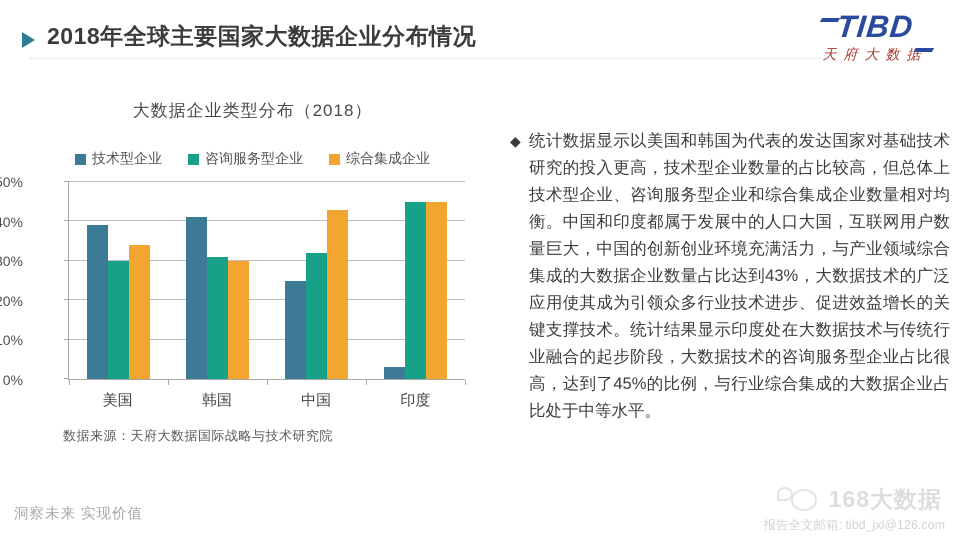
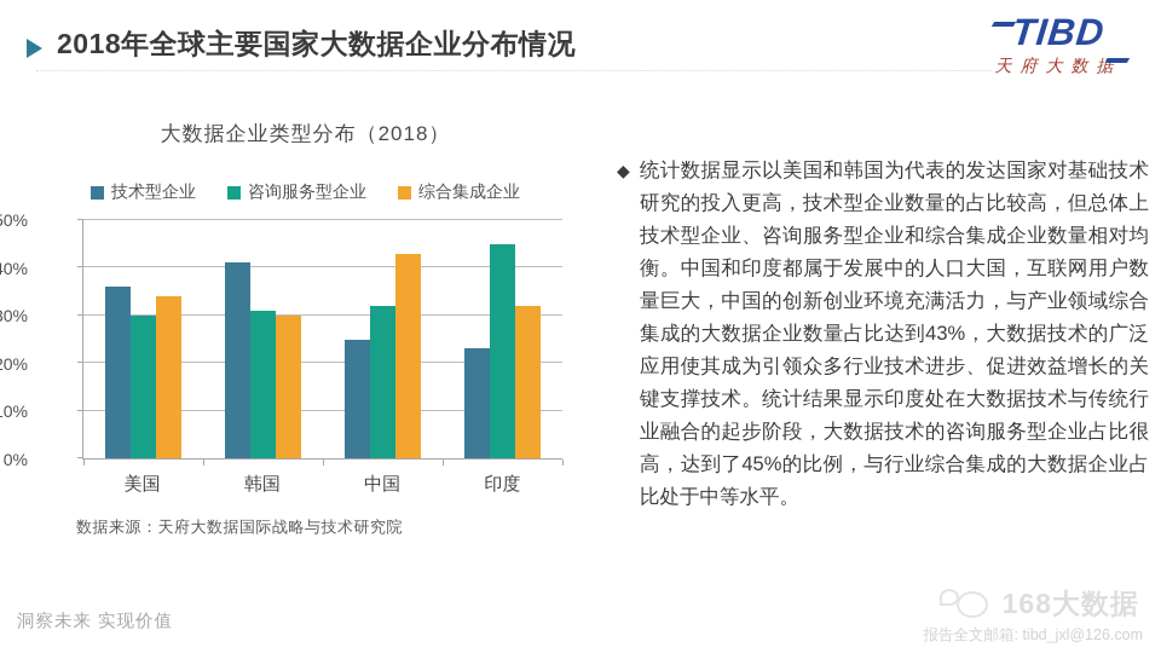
技术型企业/美国: 39% -> 36%
技术型企业/印度: 3% -> 23%
综合集成企业/印度: 45% -> 32%
